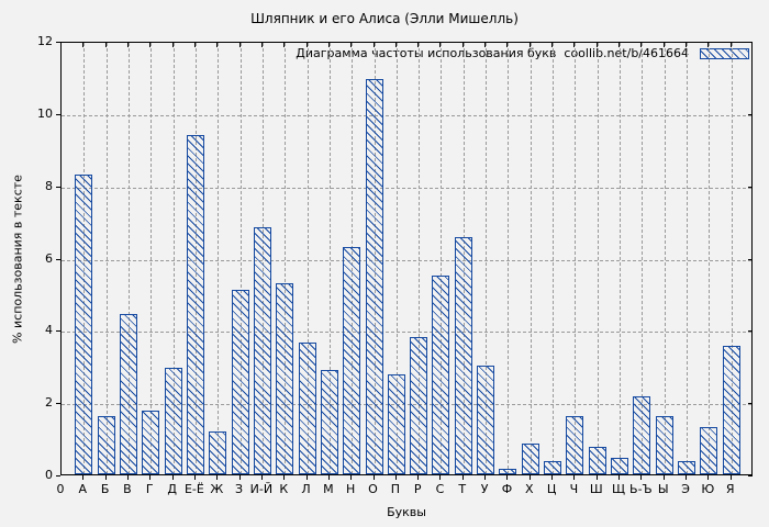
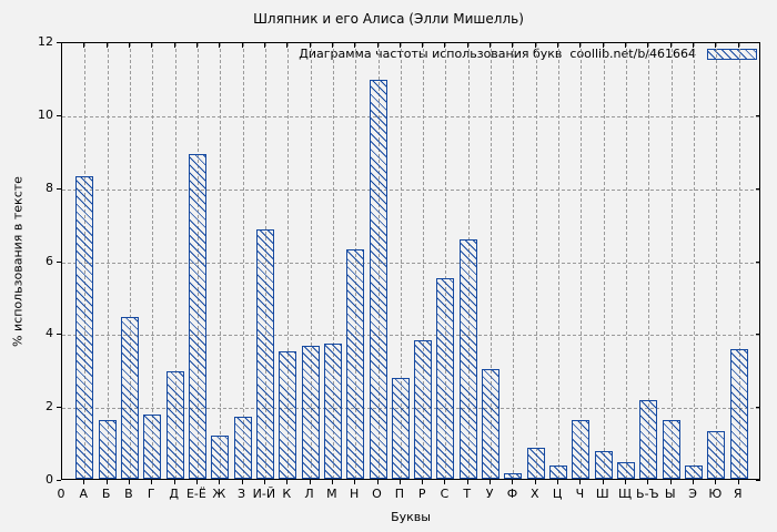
Е-Ё: 9.4 -> 8.9
З: 5.1 -> 1.7
К: 5.3 -> 3.5
М: 2.9 -> 3.7
